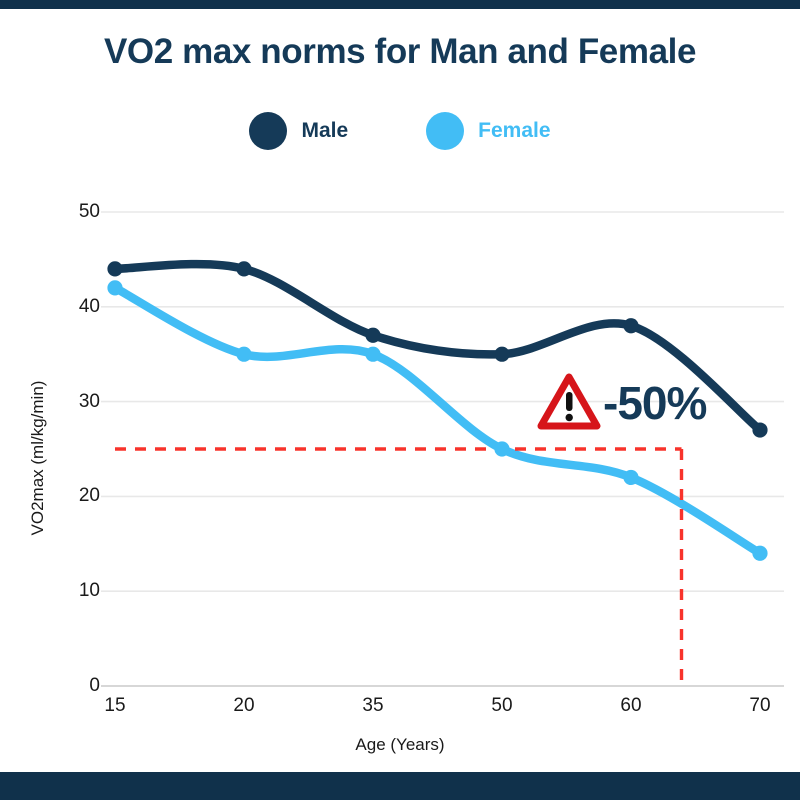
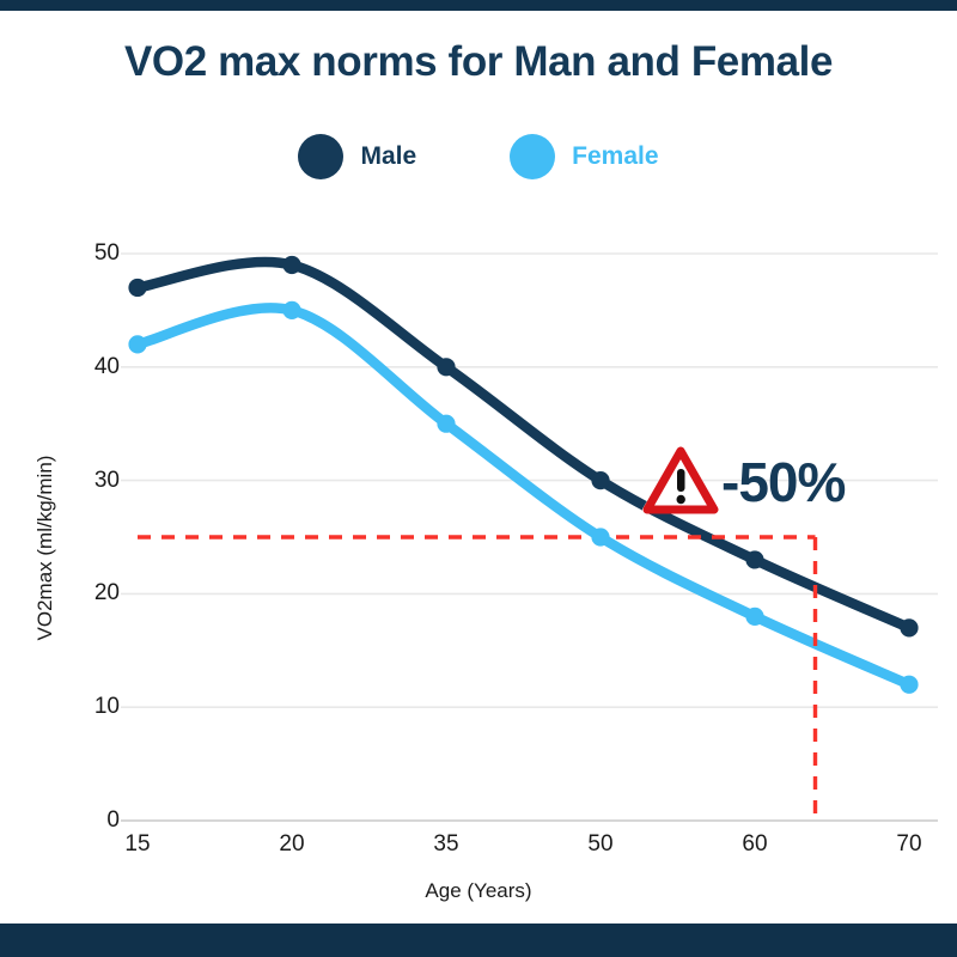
Male/15: 44 -> 47
Male/20: 44 -> 49
Female/20: 35 -> 45
Male/35: 37 -> 40
Male/50: 35 -> 30
Male/60: 38 -> 23
Female/60: 22 -> 18
Male/70: 27 -> 17
Female/70: 14 -> 12
